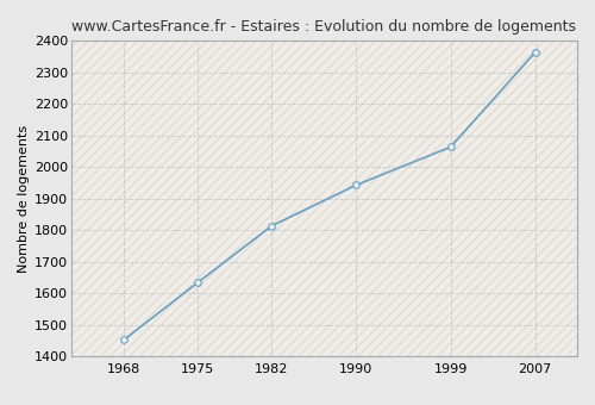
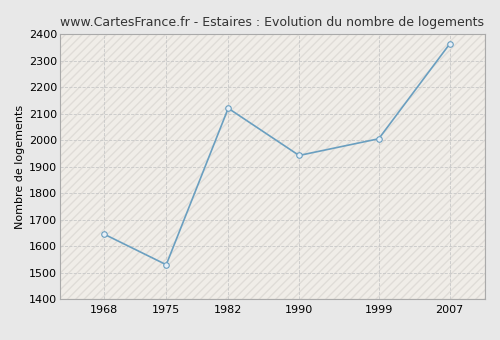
1968: 1453 -> 1645
1975: 1634 -> 1530
1982: 1813 -> 2120
1999: 2063 -> 2005
